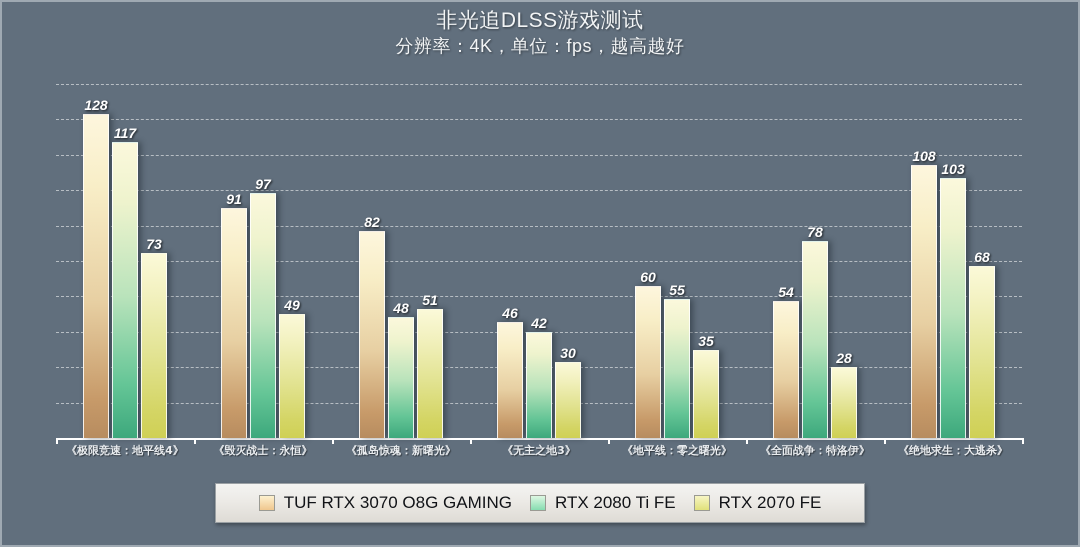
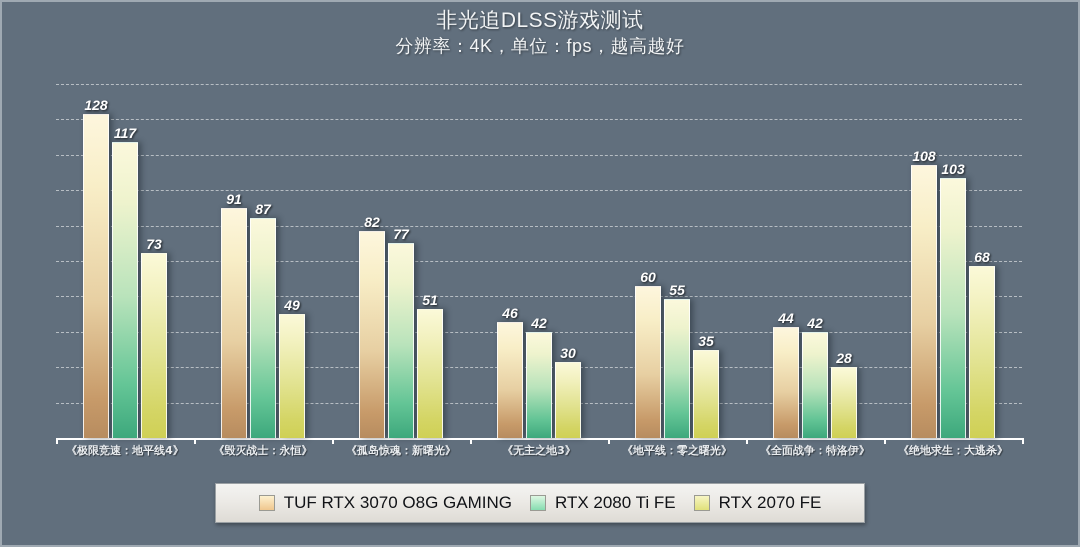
RTX 2080 Ti FE/《毁灭战士：永恒》: 97 -> 87
RTX 2080 Ti FE/《孤岛惊魂：新曙光》: 48 -> 77
TUF RTX 3070 O8G GAMING/《全面战争：特洛伊》: 54 -> 44
RTX 2080 Ti FE/《全面战争：特洛伊》: 78 -> 42
